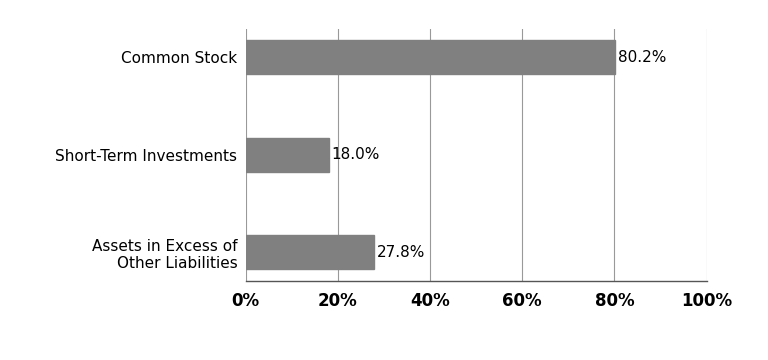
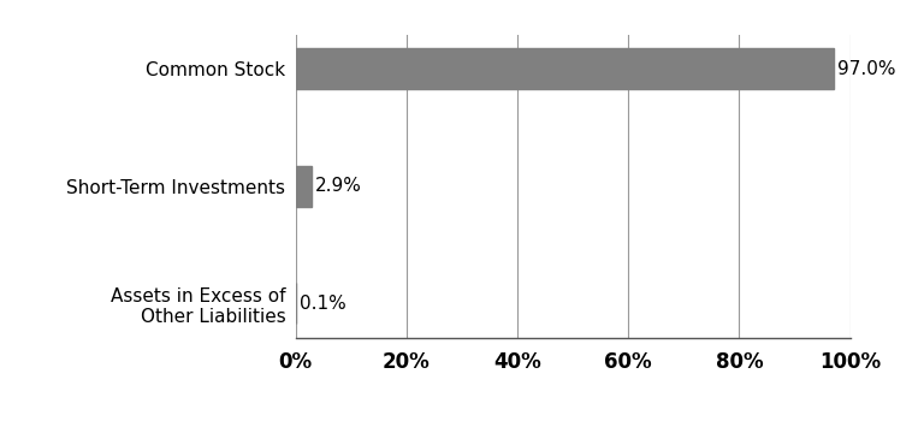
Common Stock: 80.2% -> 97.0%
Short-Term Investments: 18.0% -> 2.9%
Assets in Excess of Other Liabilities: 27.8% -> 0.1%
